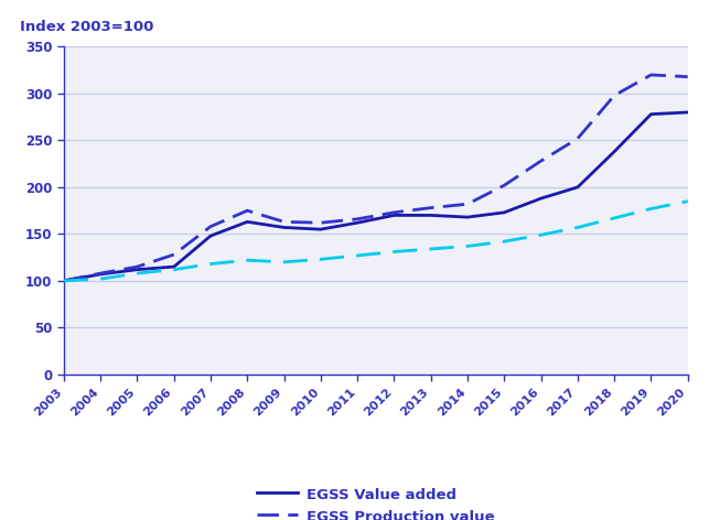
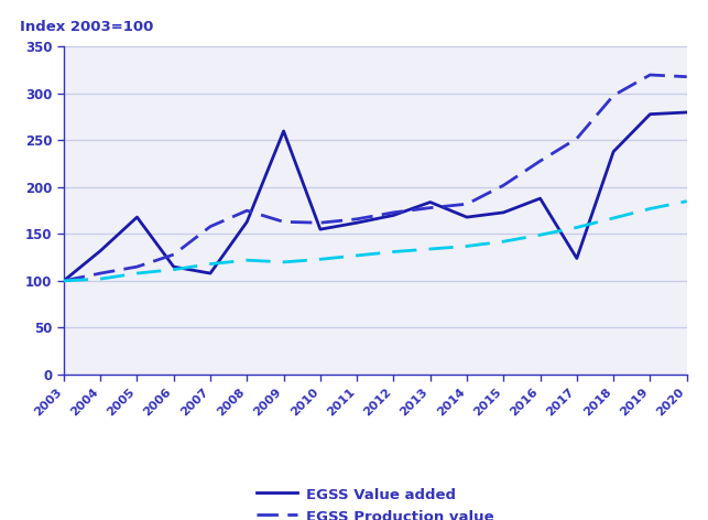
EGSS Value added/2004: 107 -> 132
EGSS Value added/2005: 112 -> 168
EGSS Value added/2007: 148 -> 108
EGSS Value added/2009: 157 -> 260
EGSS Value added/2013: 170 -> 184
EGSS Value added/2017: 200 -> 124
